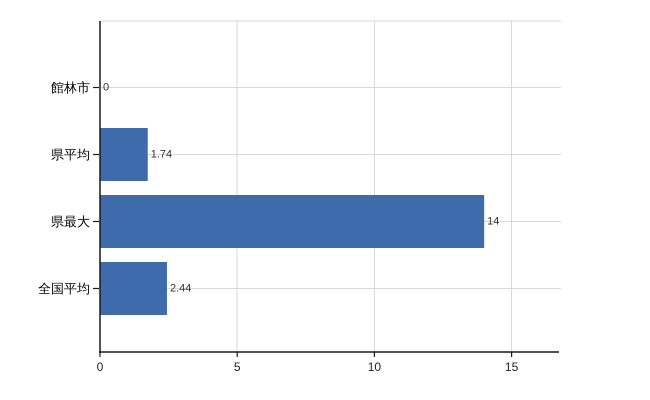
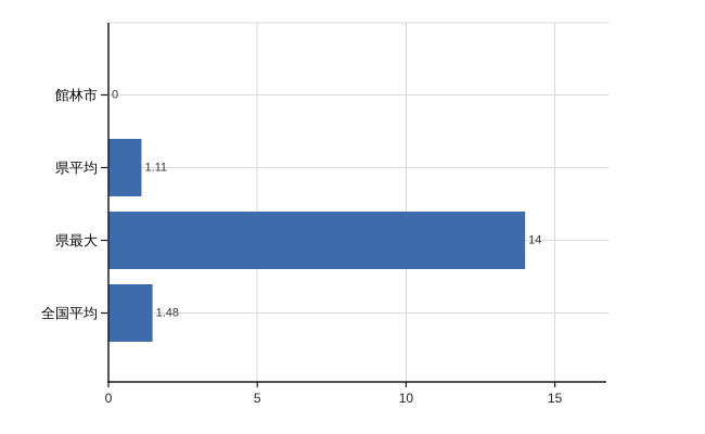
県平均: 1.74 -> 1.11
全国平均: 2.44 -> 1.48
